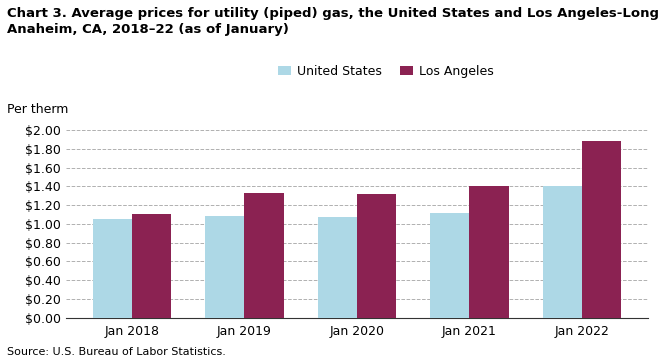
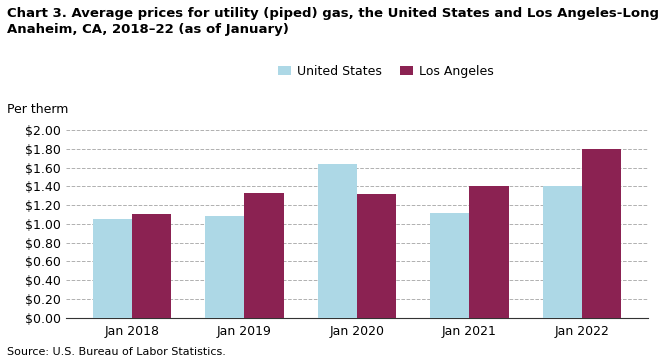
United States/Jan 2020: $1.07 -> $1.64
Los Angeles/Jan 2022: $1.88 -> $1.80
